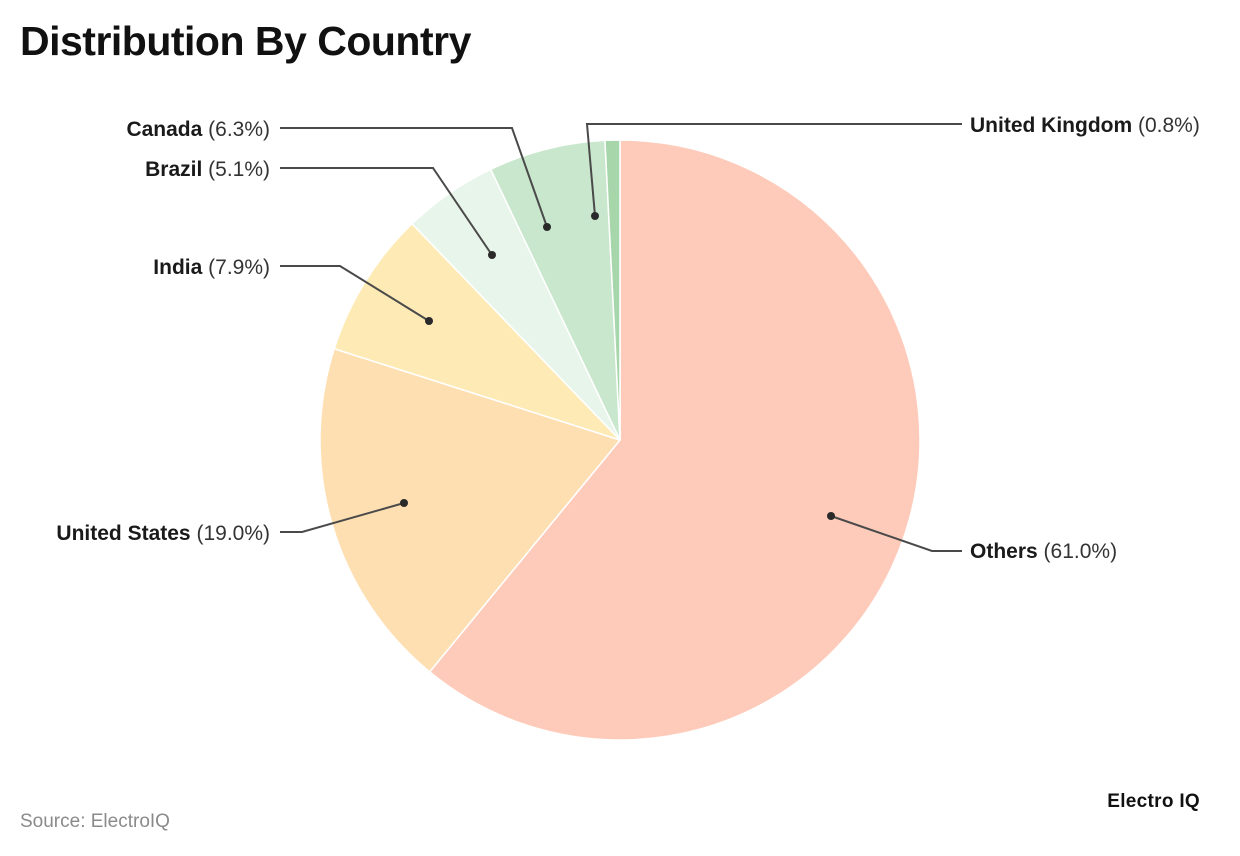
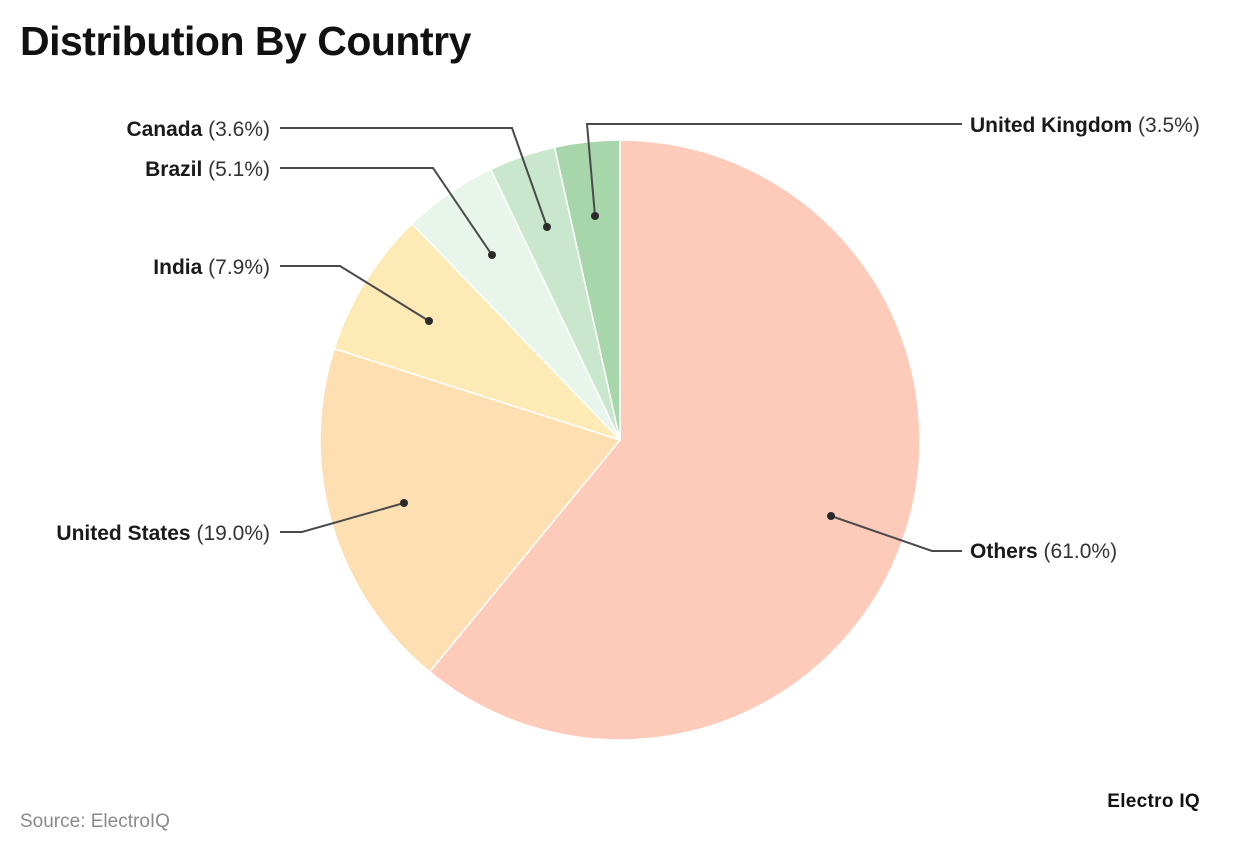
Canada: 6.3% -> 3.6%
United Kingdom: 0.8% -> 3.5%
